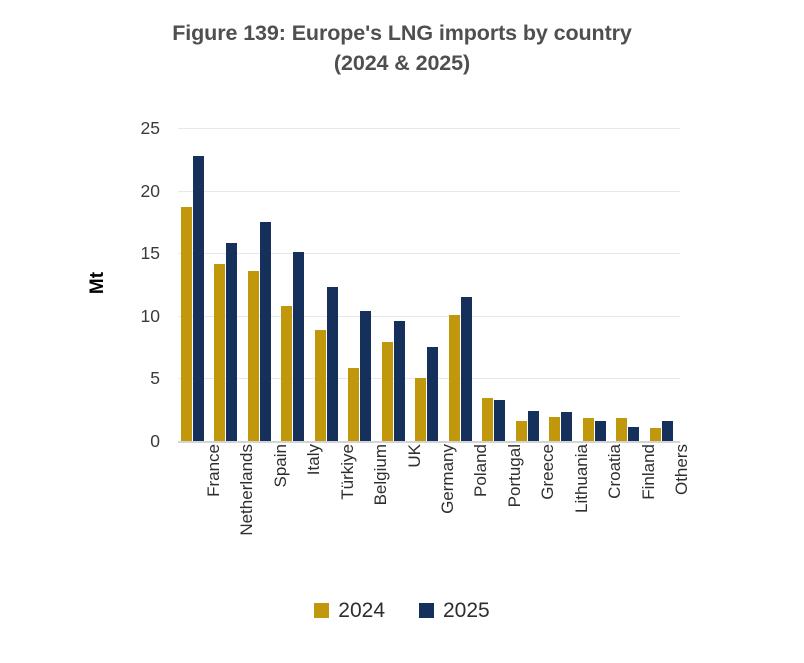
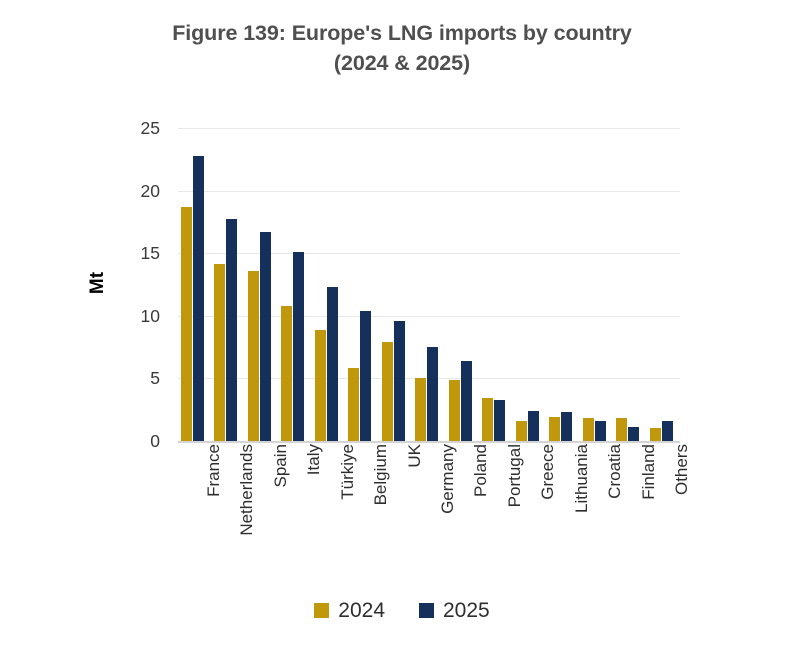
2025/Netherlands: 15.8 -> 17.7
2025/Spain: 17.5 -> 16.7
2024/Poland: 10.1 -> 4.9
2025/Poland: 11.5 -> 6.4
